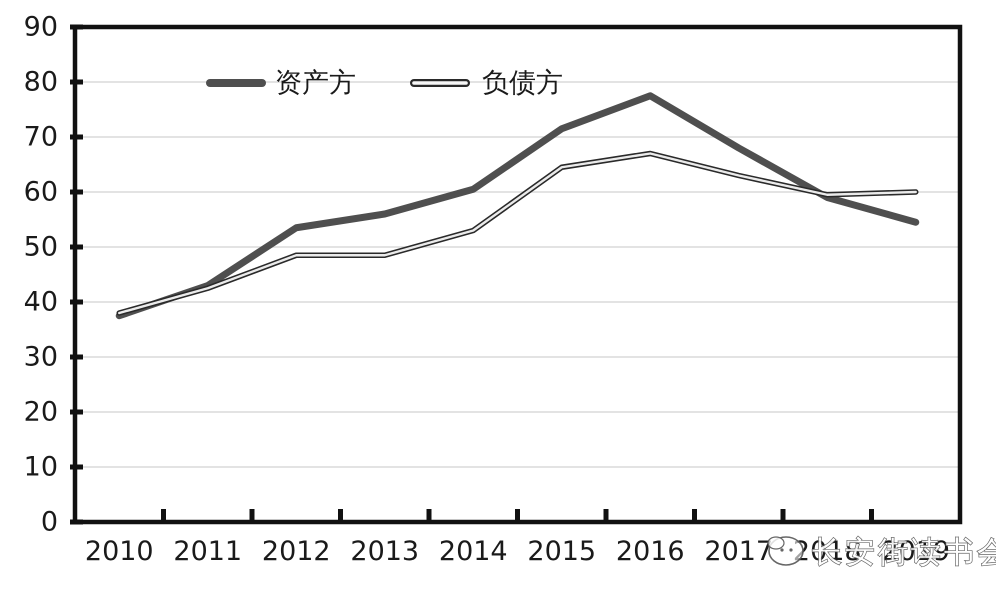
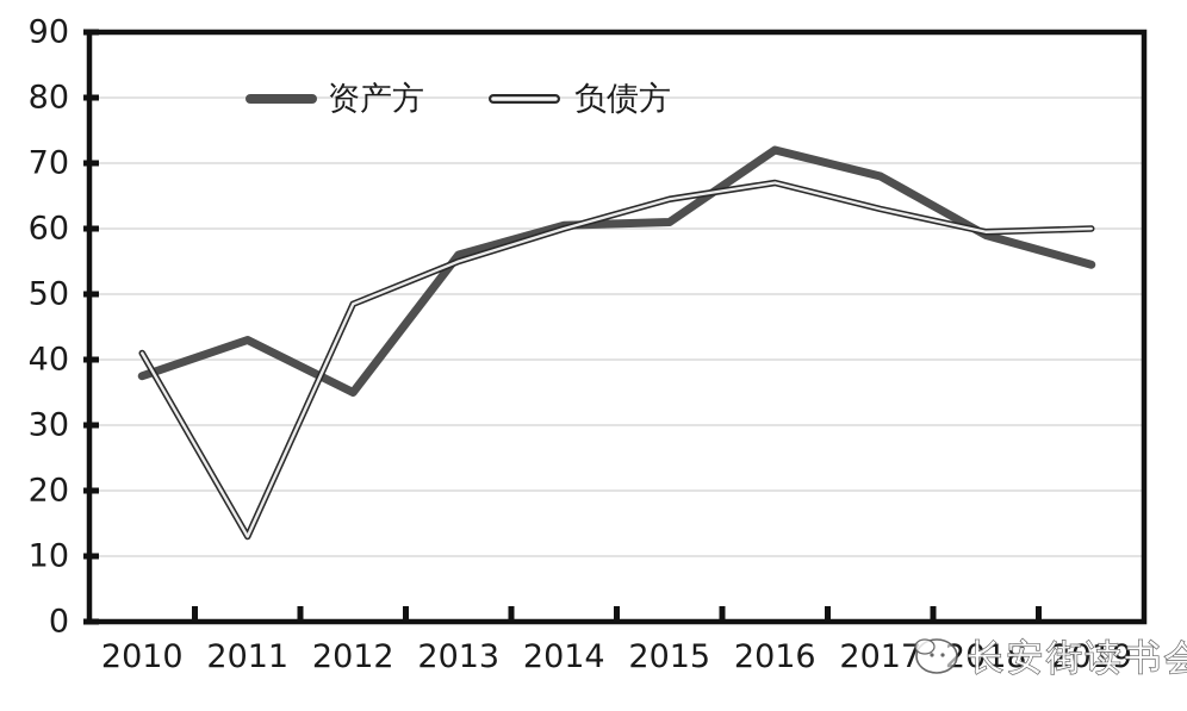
负债方/2010: 38 -> 41
负债方/2011: 42 -> 13
资产方/2012: 54 -> 35
负债方/2013: 48 -> 55
负债方/2014: 53 -> 60
资产方/2015: 72 -> 61
资产方/2016: 78 -> 72
